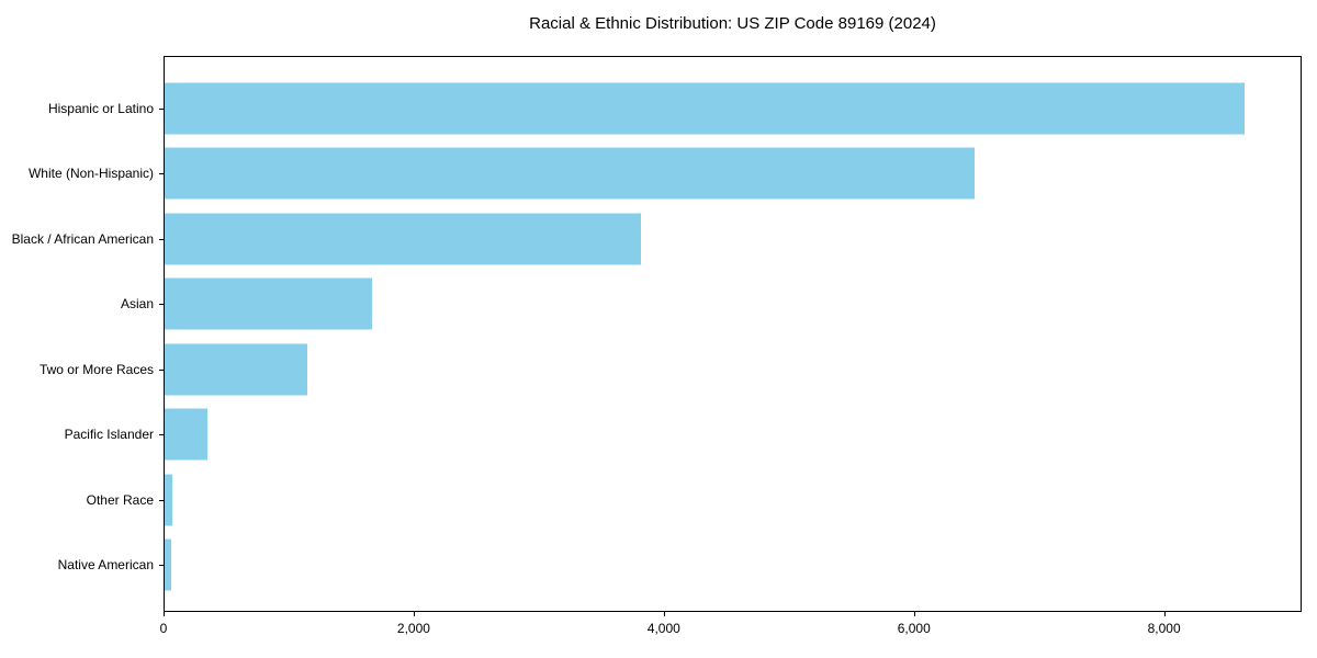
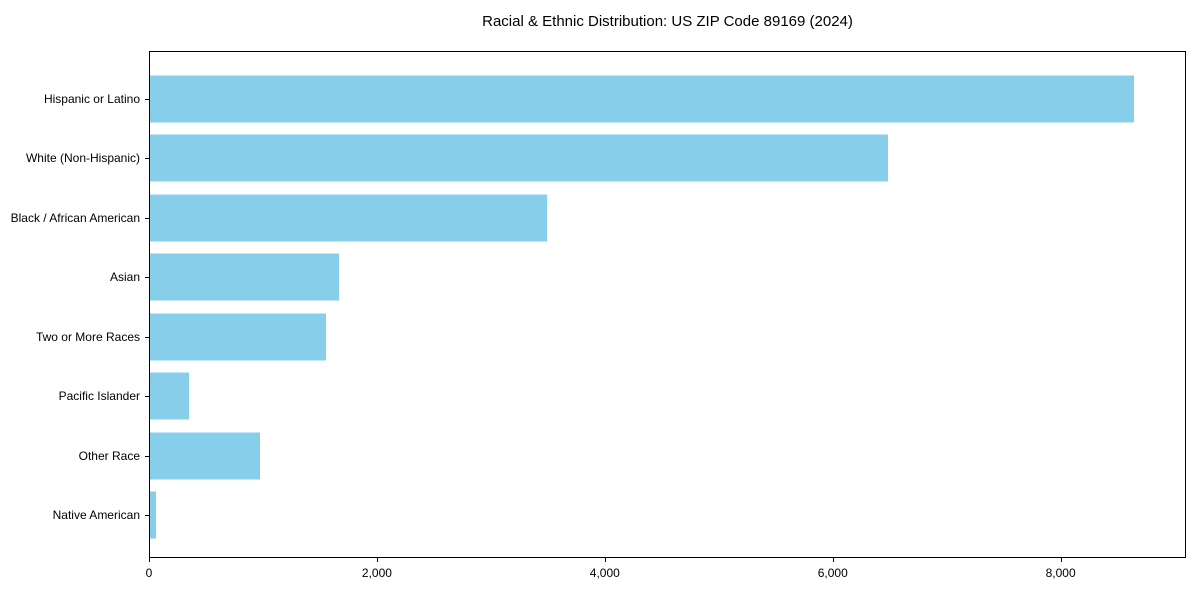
Black / African American: 3820 -> 3490
Two or More Races: 1140 -> 1550
Other Race: 60 -> 970
